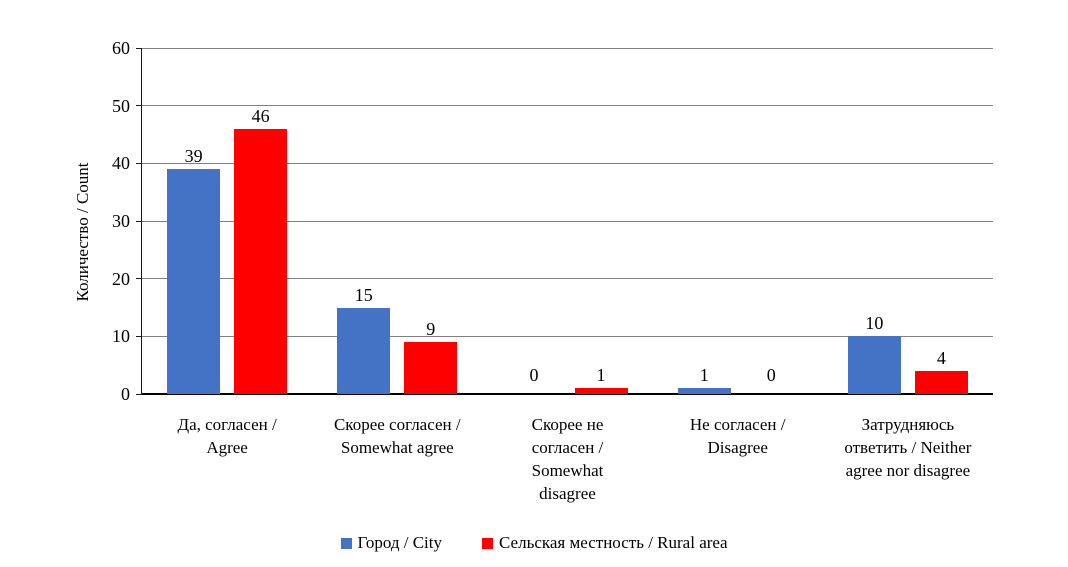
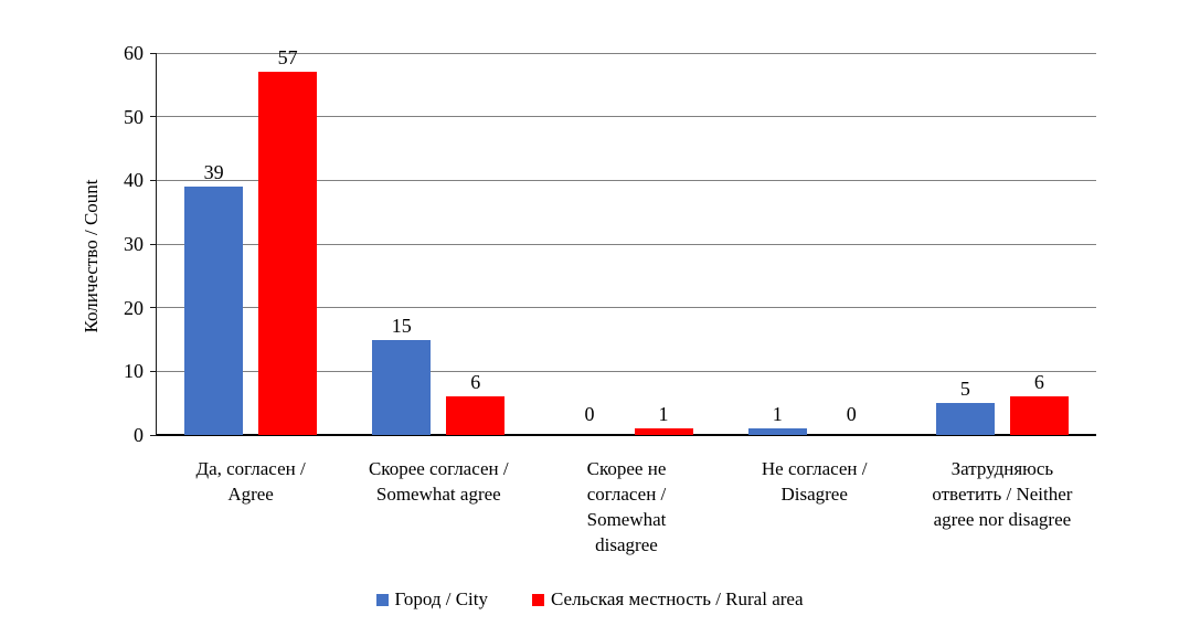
Сельская местность / Rural area/Да, согласен / Agree: 46 -> 57
Сельская местность / Rural area/Скорее согласен / Somewhat agree: 9 -> 6
Город / City/Затрудняюсь ответить / Neither agree nor disagree: 10 -> 5
Сельская местность / Rural area/Затрудняюсь ответить / Neither agree nor disagree: 4 -> 6
